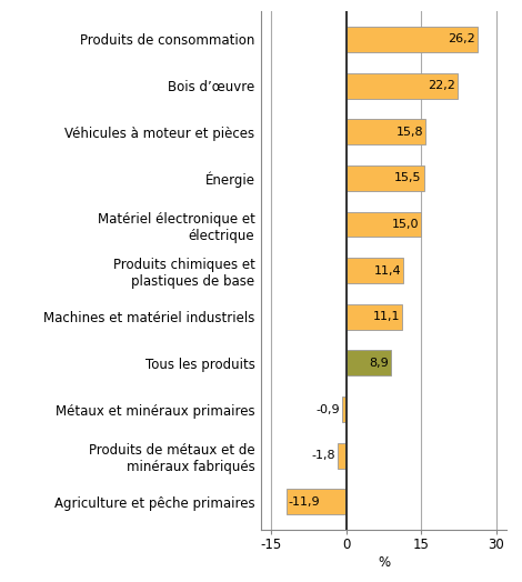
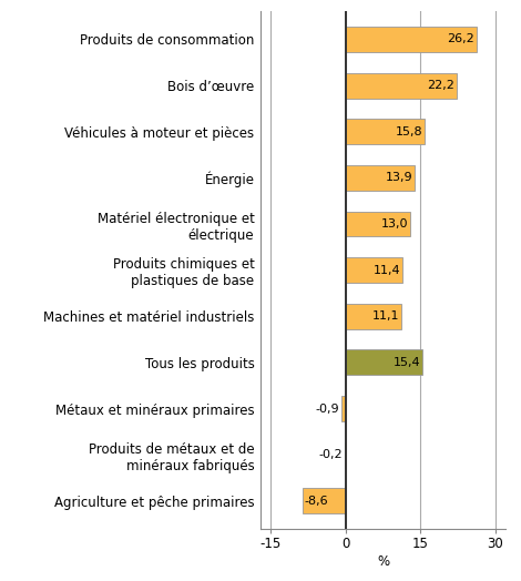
Énergie: 15,5 -> 13,9
Matériel électronique et électrique: 15,0 -> 13,0
Tous les produits: 8,9 -> 15,4
Produits de métaux et de minéraux fabriqués: -1,8 -> -0,2
Agriculture et pêche primaires: -11,9 -> -8,6
